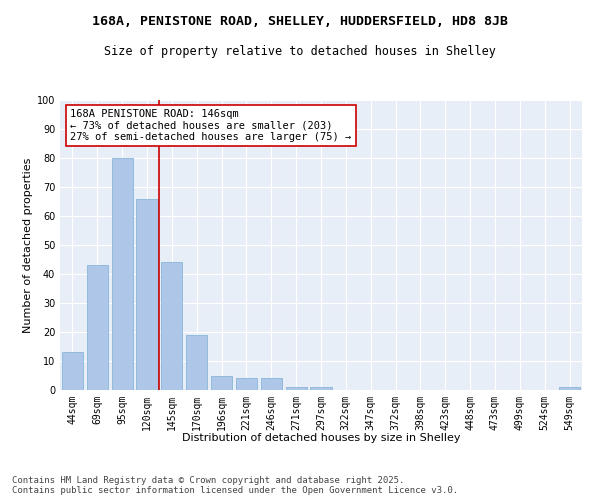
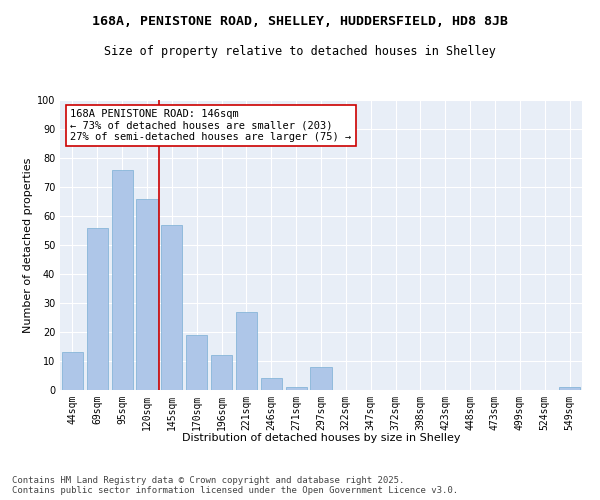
69sqm: 43 -> 56
95sqm: 80 -> 76
145sqm: 44 -> 57
196sqm: 5 -> 12
221sqm: 4 -> 27
297sqm: 1 -> 8
